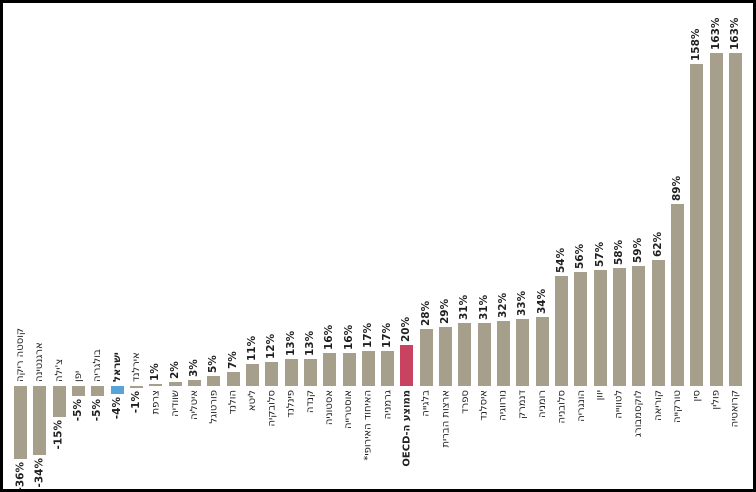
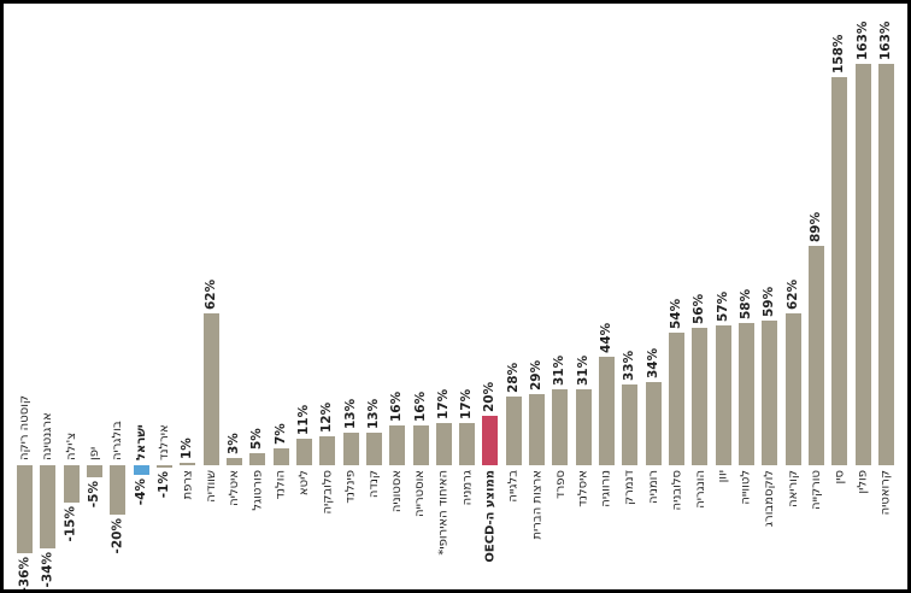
בולגריה: -5% -> -20%
שוודיה: 2% -> 62%
נורווגיה: 32% -> 44%
